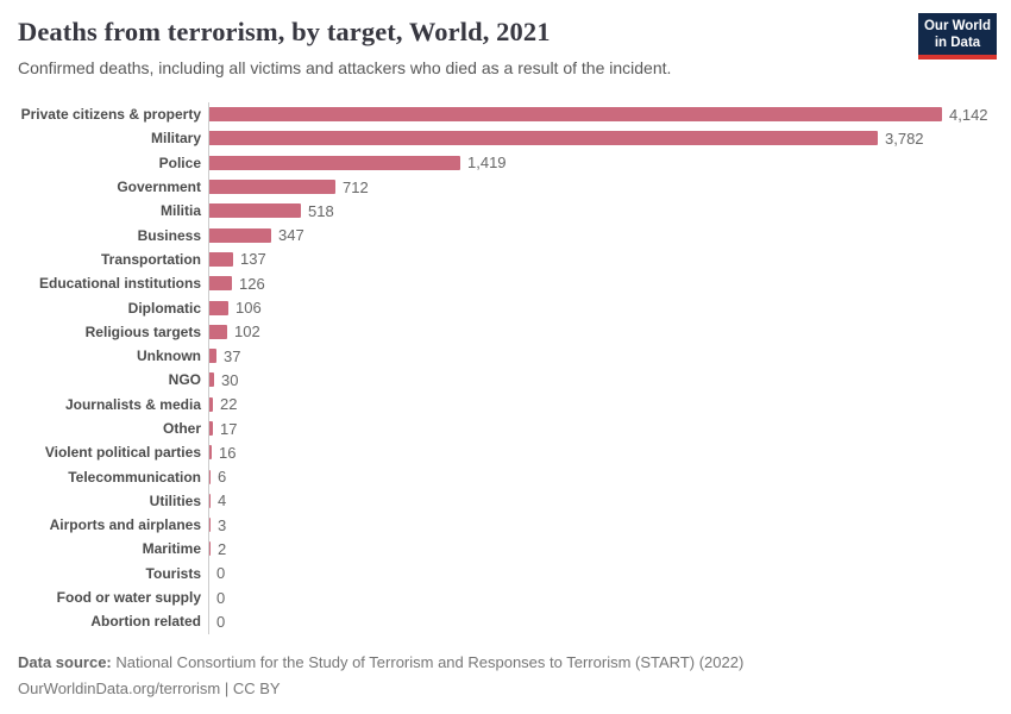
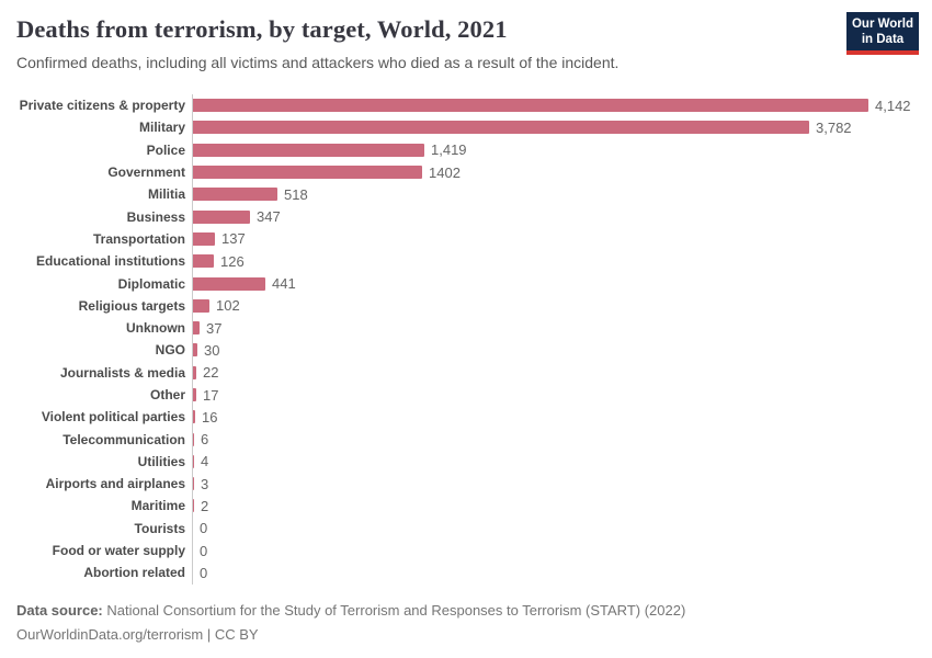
Government: 712 -> 1402
Diplomatic: 106 -> 441
